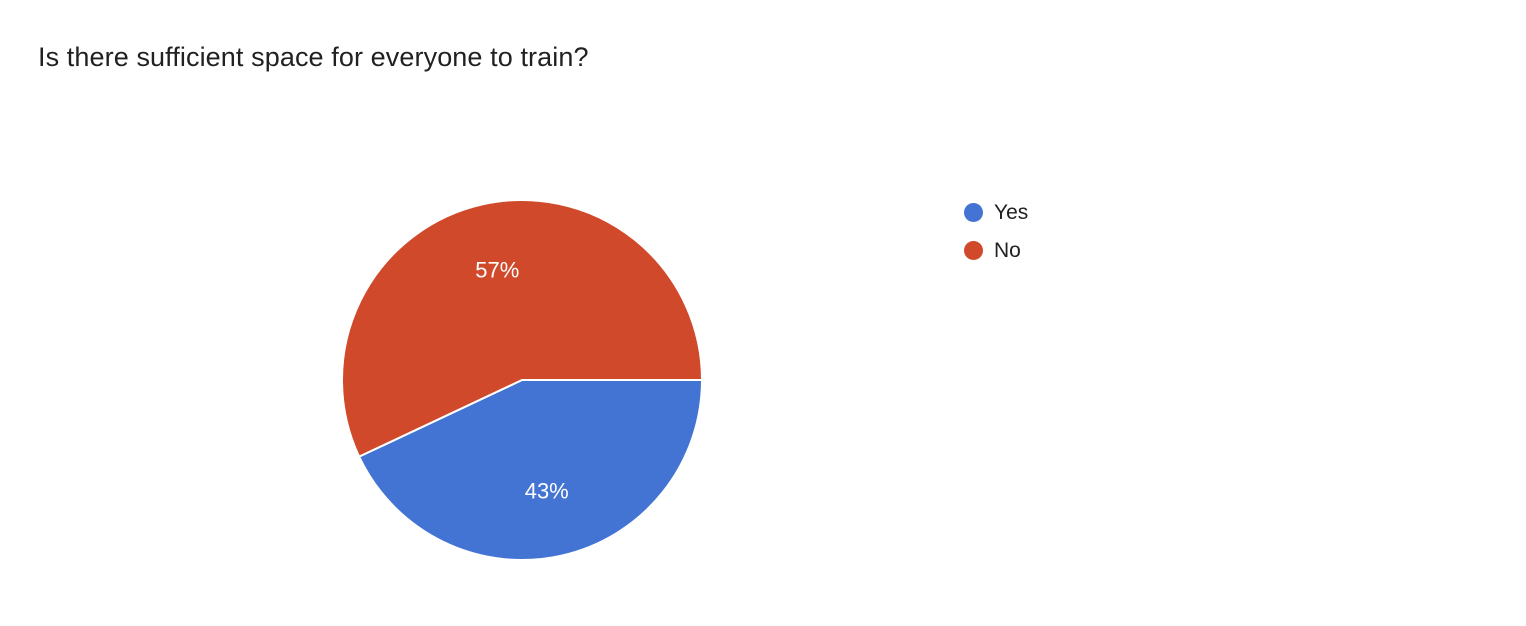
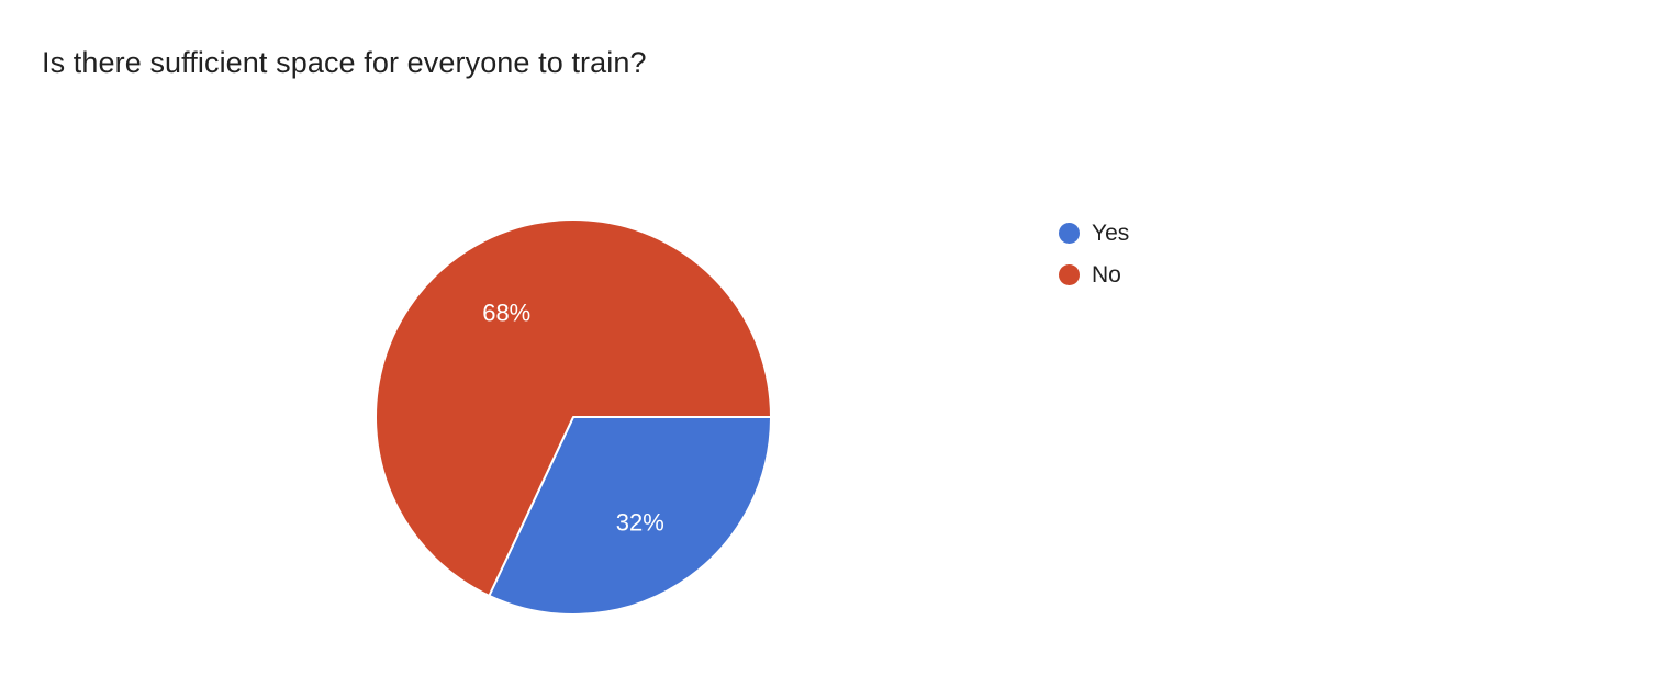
Yes: 43% -> 32%
No: 57% -> 68%
